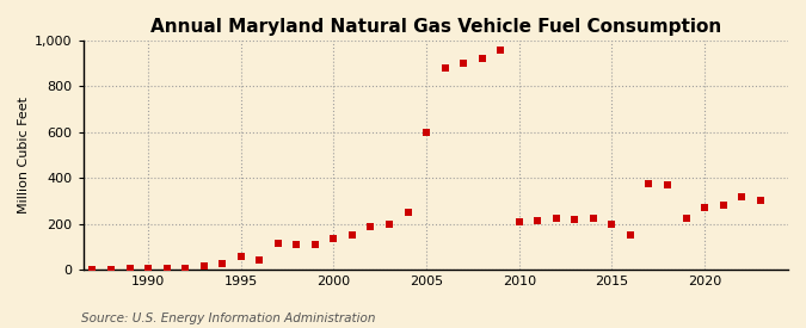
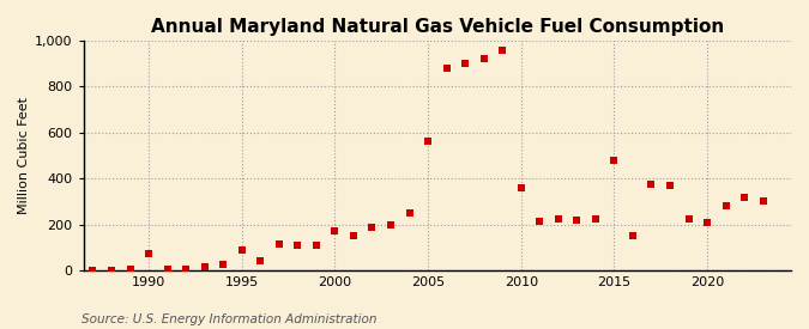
1990: 0 -> 70
1995: 60 -> 90
2000: 140 -> 170
2005: 600 -> 560
2010: 210 -> 360
2015: 200 -> 480
2020: 270 -> 210
